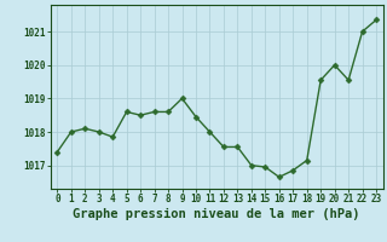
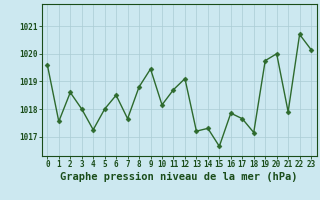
0: 1017.40 -> 1019.60
1: 1018.00 -> 1017.55
2: 1018.10 -> 1018.60
4: 1017.85 -> 1017.25
5: 1018.60 -> 1018.00
7: 1018.60 -> 1017.65
8: 1018.60 -> 1018.80
9: 1019.00 -> 1019.45
10: 1018.45 -> 1018.15
11: 1018.00 -> 1018.70
12: 1017.55 -> 1019.10
13: 1017.55 -> 1017.20
14: 1017.00 -> 1017.30
15: 1016.95 -> 1016.65
16: 1016.65 -> 1017.85
17: 1016.85 -> 1017.65
19: 1019.55 -> 1019.75
21: 1019.55 -> 1017.90
22: 1021.00 -> 1020.70
23: 1021.35 -> 1020.15
